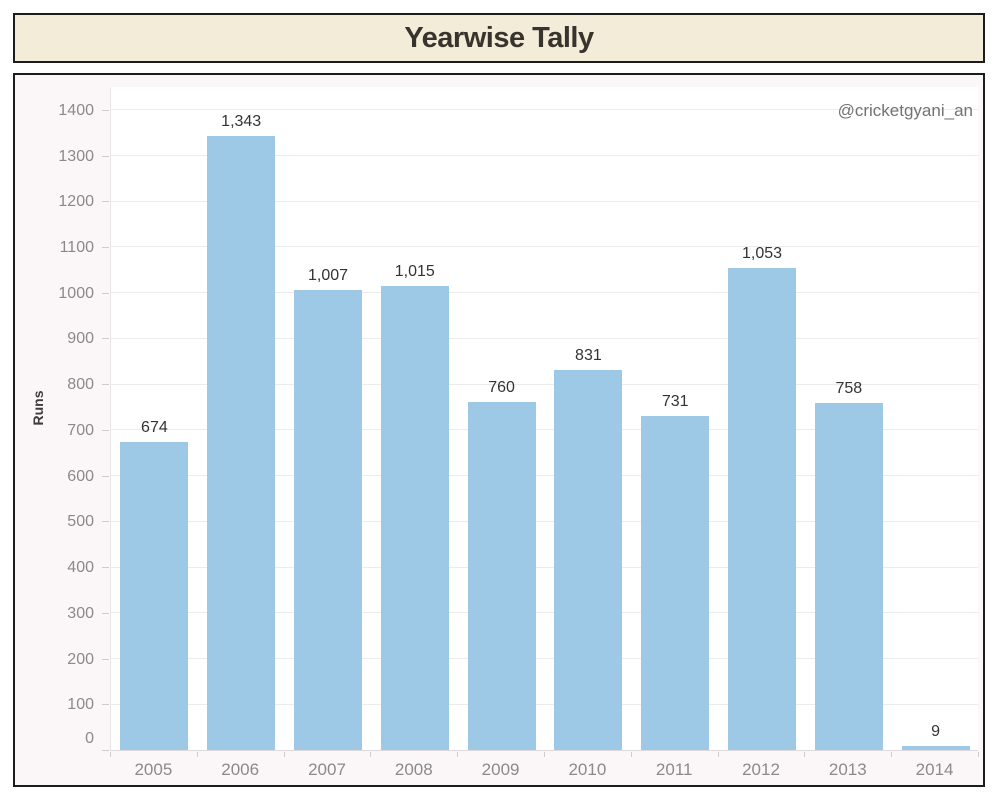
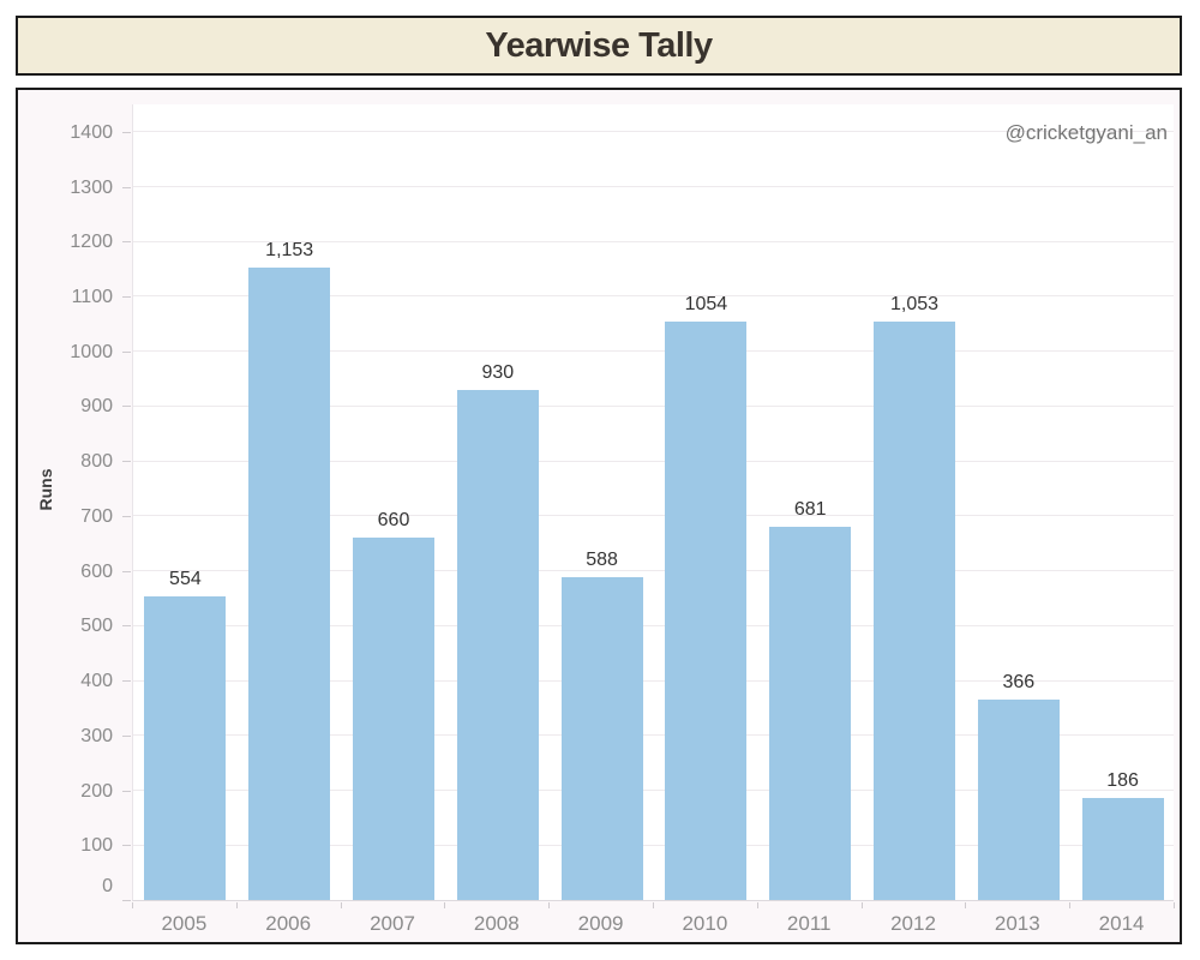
2005: 674 -> 554
2006: 1,343 -> 1,153
2007: 1,007 -> 660
2008: 1,015 -> 930
2009: 760 -> 588
2010: 831 -> 1054
2011: 731 -> 681
2013: 758 -> 366
2014: 9 -> 186
